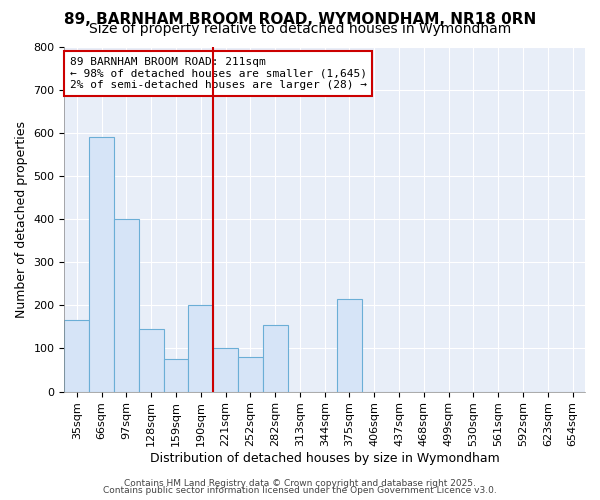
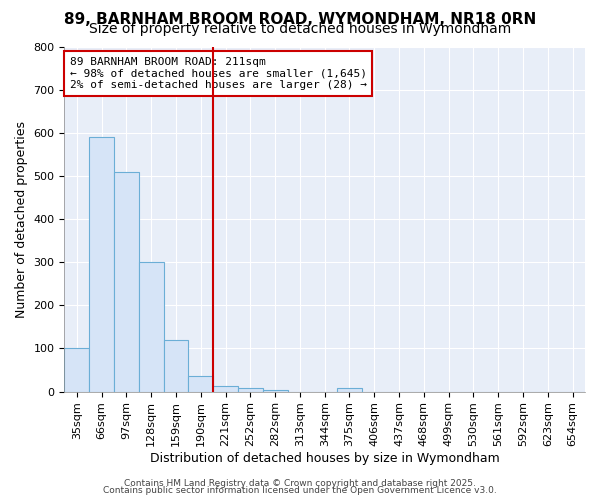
35sqm: 165 -> 100
97sqm: 400 -> 510
128sqm: 145 -> 300
159sqm: 75 -> 120
190sqm: 200 -> 37
221sqm: 100 -> 13
252sqm: 80 -> 8
282sqm: 155 -> 3
375sqm: 215 -> 8
